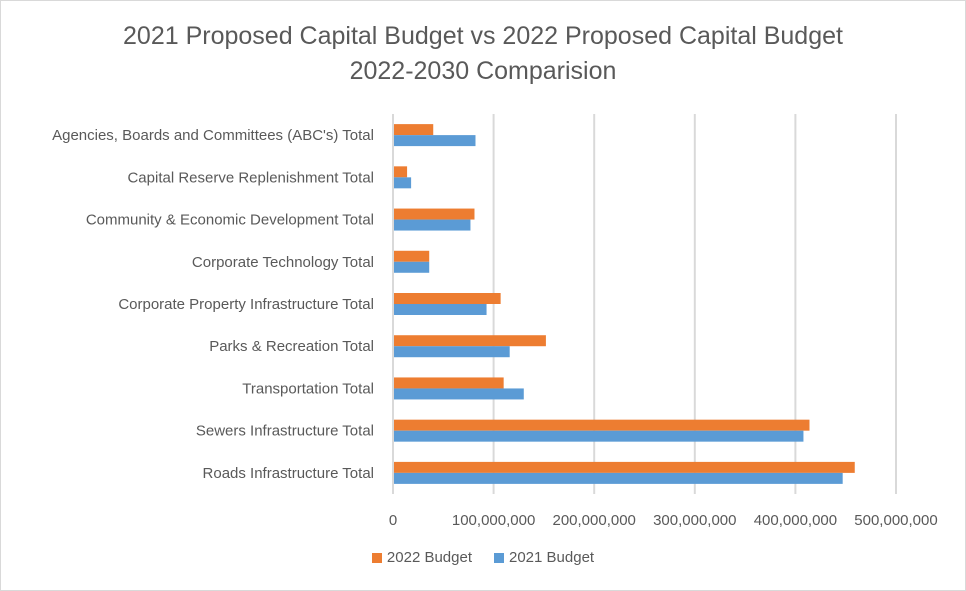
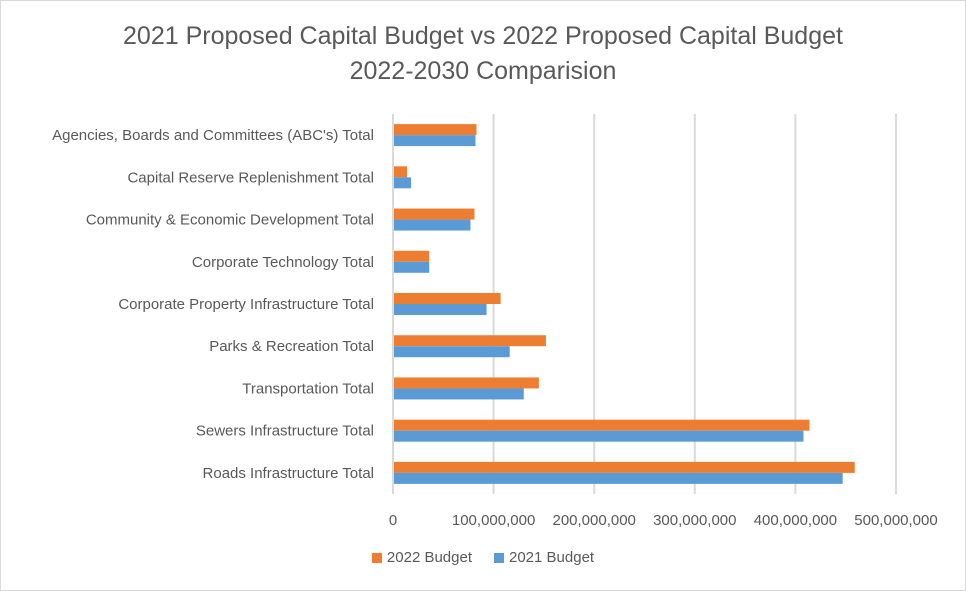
2022 Budget/Agencies, Boards and Committees (ABC's) Total: 40000000 -> 80000000
2022 Budget/Transportation Total: 110000000 -> 140000000
